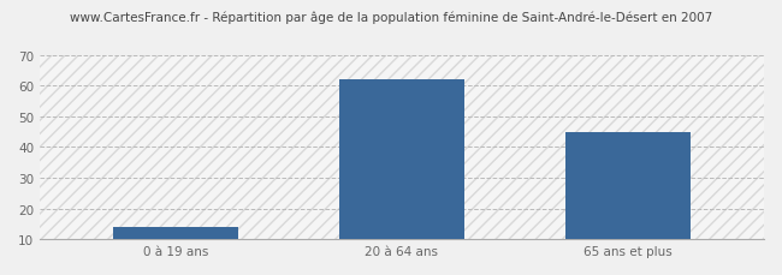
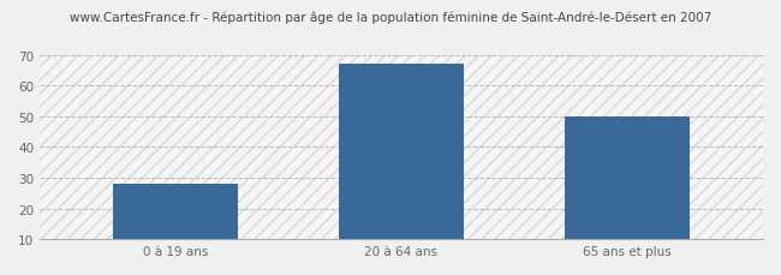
0 à 19 ans: 14 -> 28
20 à 64 ans: 62 -> 67
65 ans et plus: 45 -> 50
